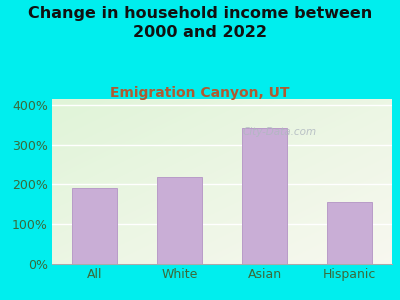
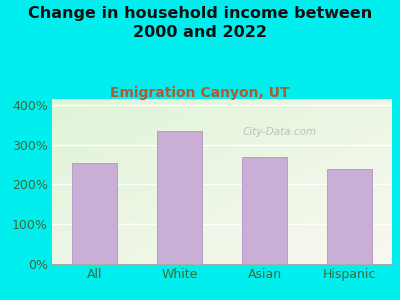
All: 190% -> 255%
White: 220% -> 335%
Asian: 343% -> 270%
Hispanic: 155% -> 240%
